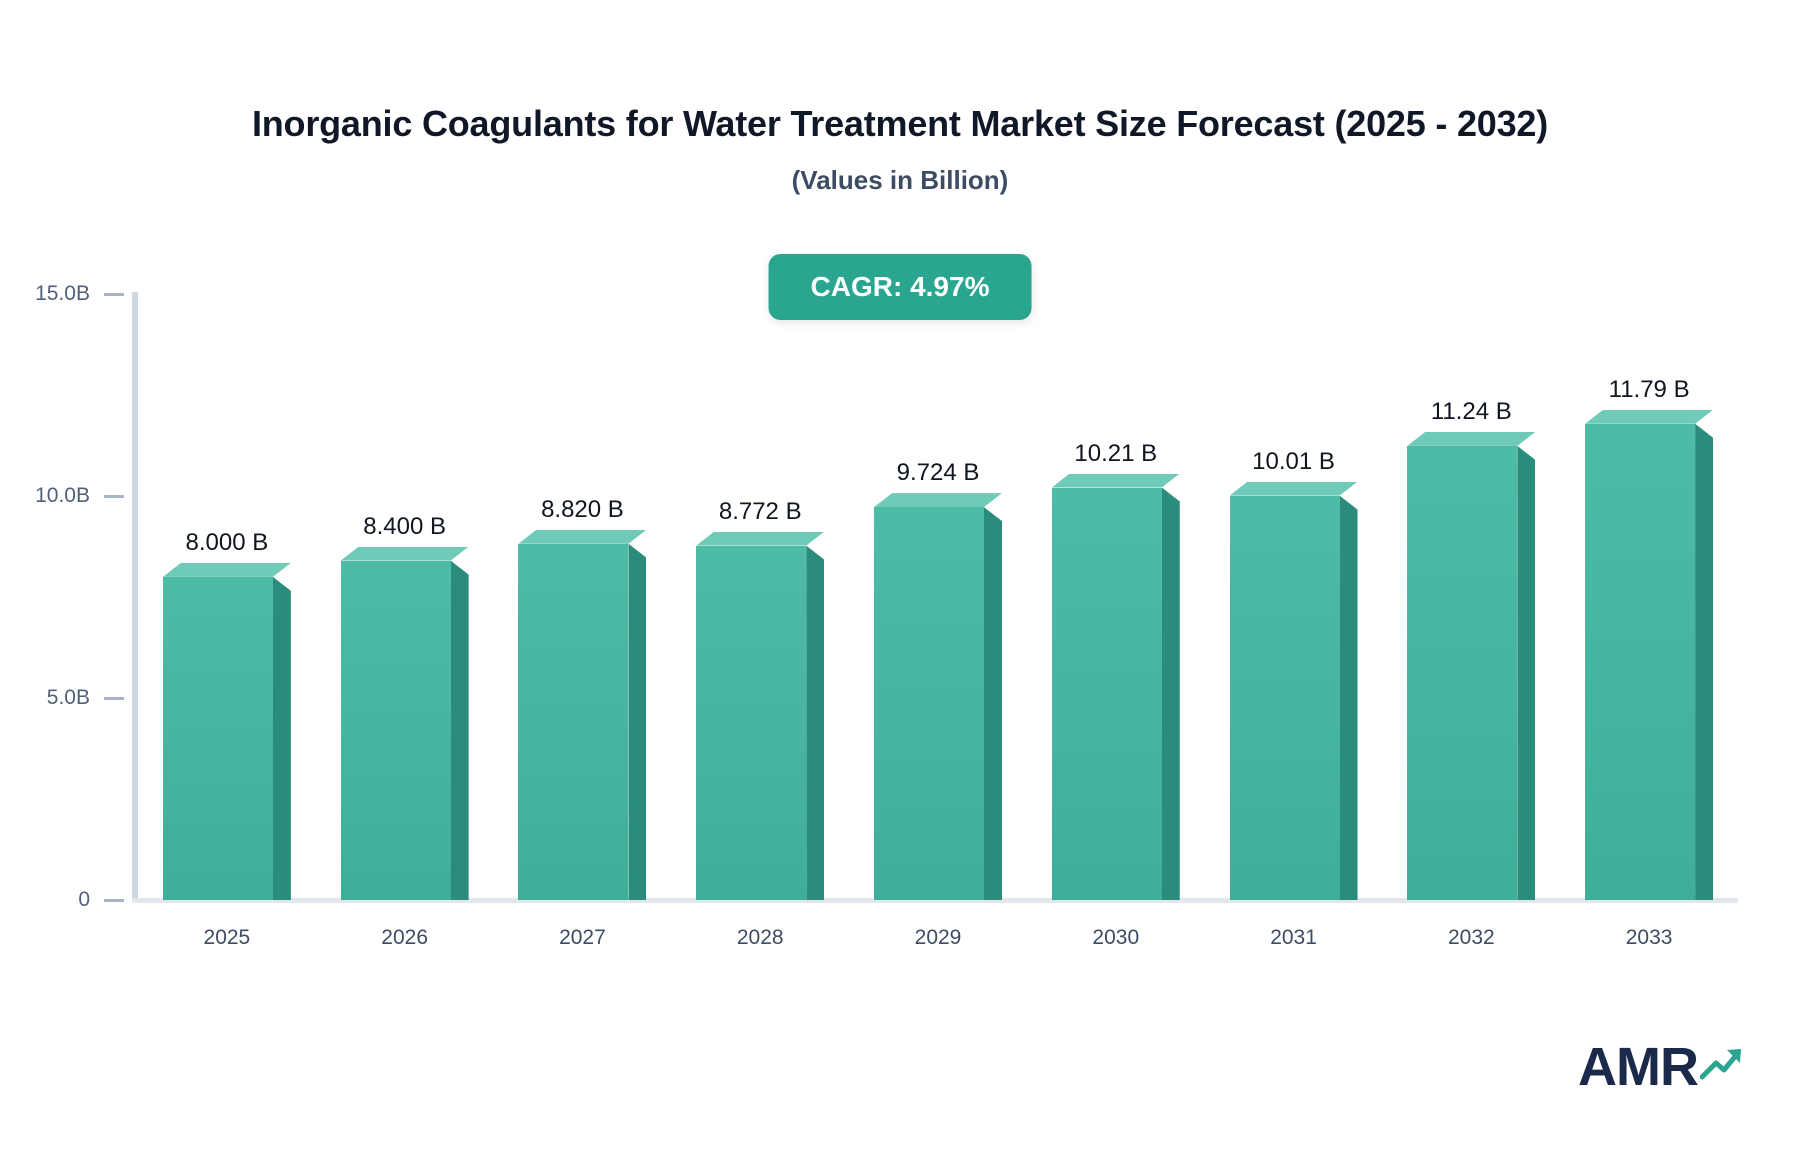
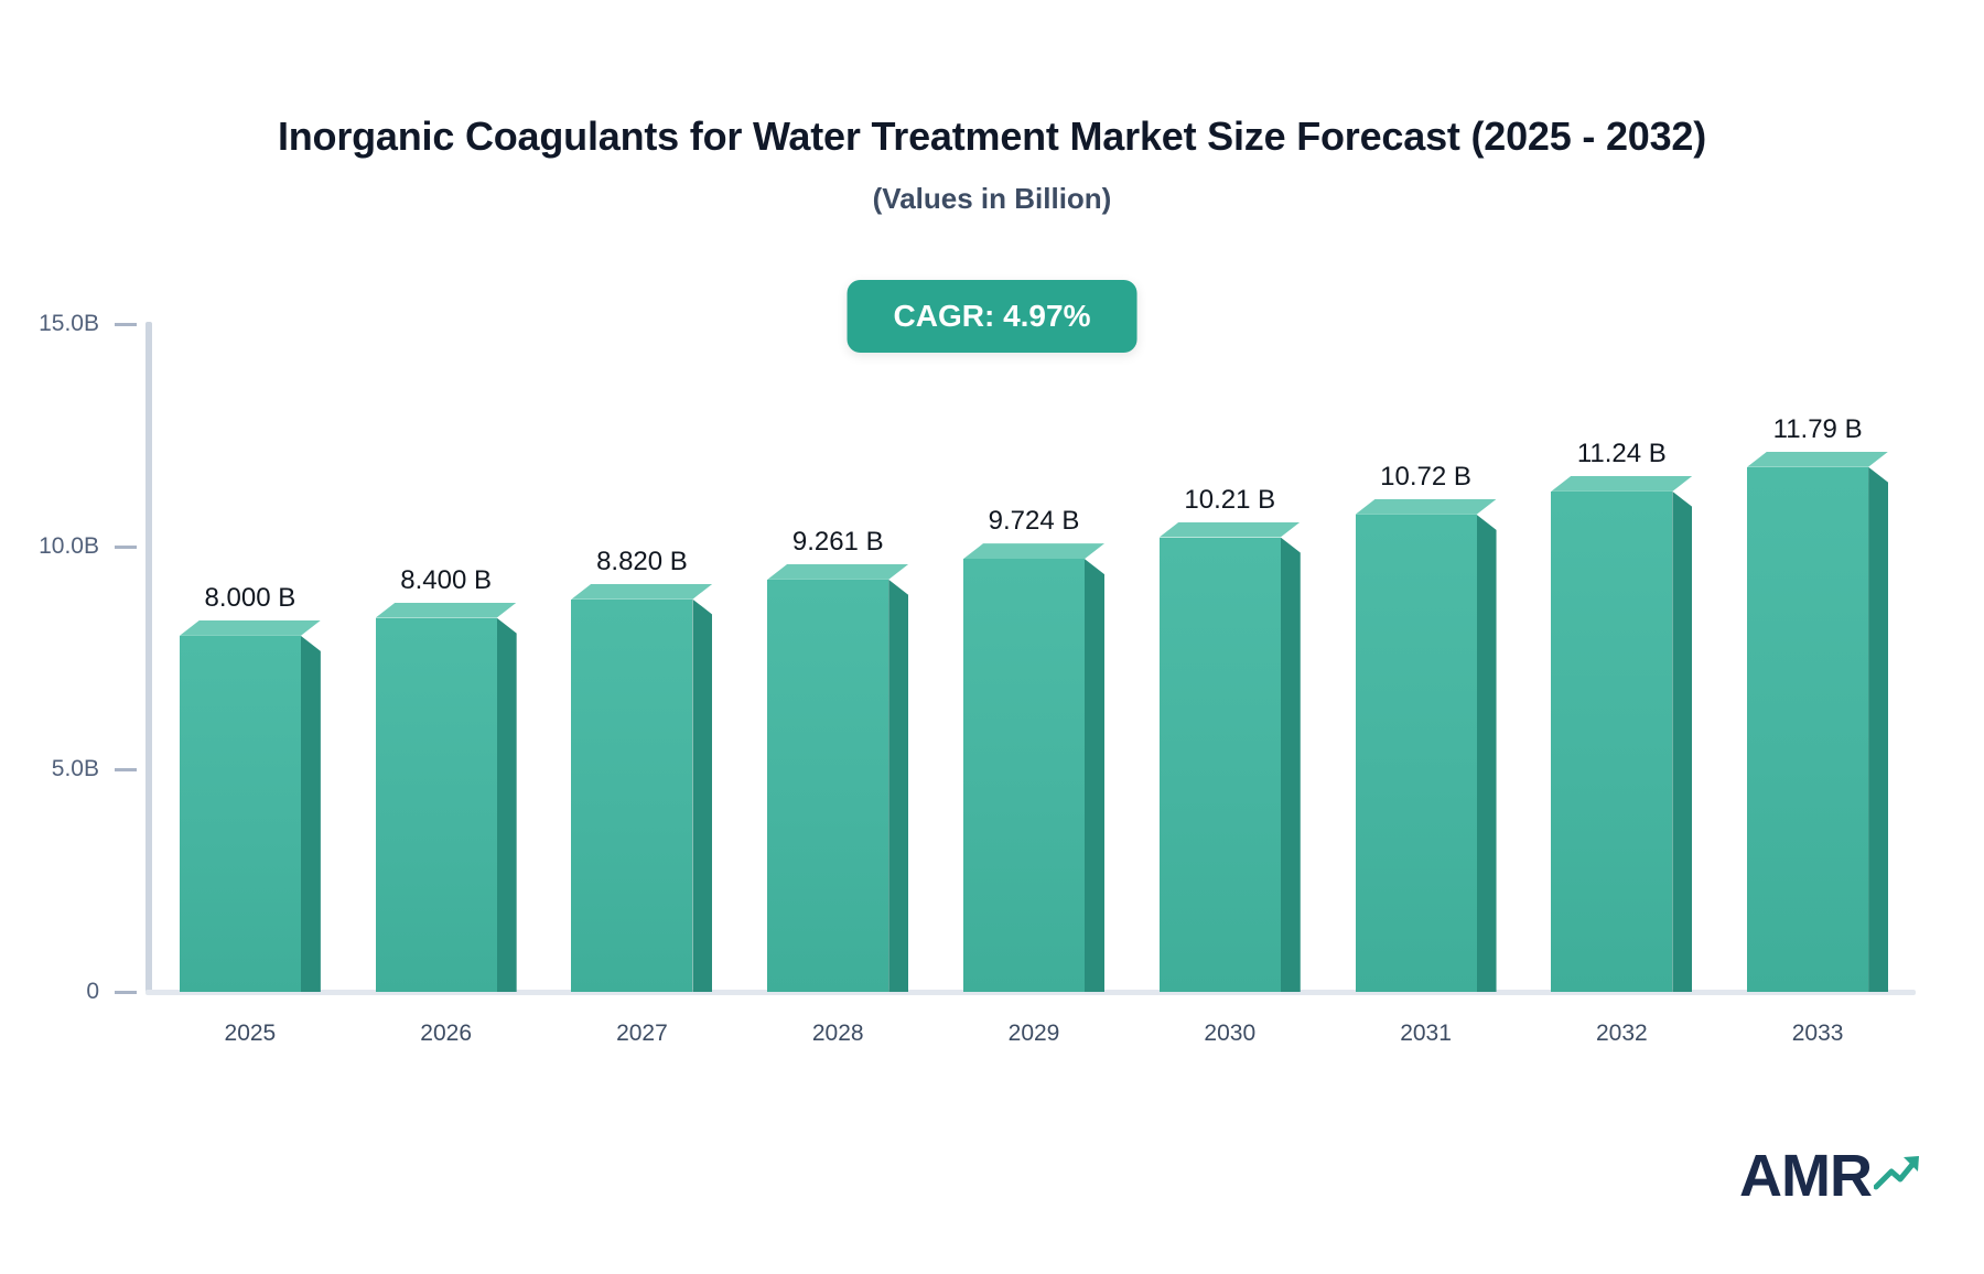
2028: 8.772 -> 9.261
2031: 10.01 -> 10.72
